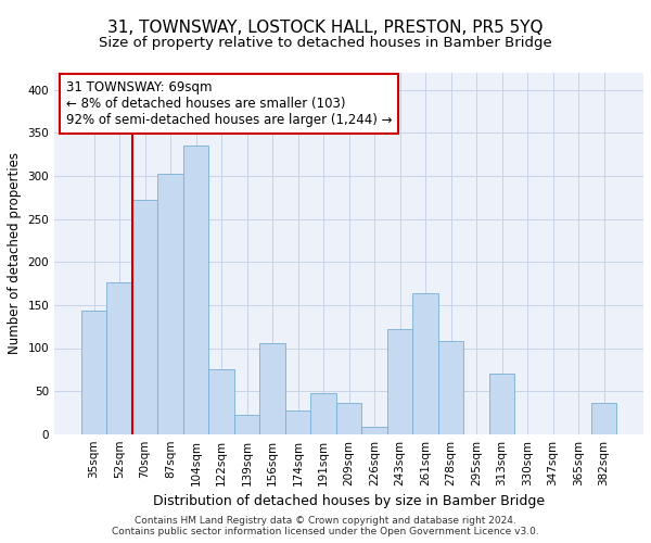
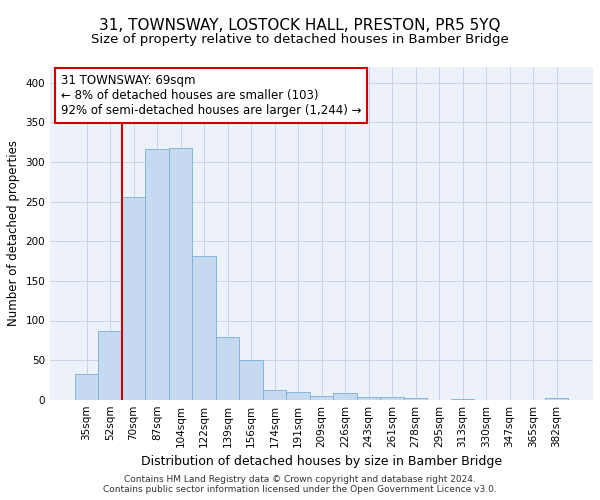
35sqm: 144 -> 33
52sqm: 176 -> 87
70sqm: 272 -> 256
87sqm: 302 -> 316
104sqm: 336 -> 318
122sqm: 76 -> 181
139sqm: 22 -> 79
156sqm: 106 -> 50
174sqm: 28 -> 12
191sqm: 48 -> 10
209sqm: 36 -> 5
243sqm: 122 -> 3
261sqm: 164 -> 3
278sqm: 108 -> 2
313sqm: 70 -> 1
382sqm: 36 -> 2
